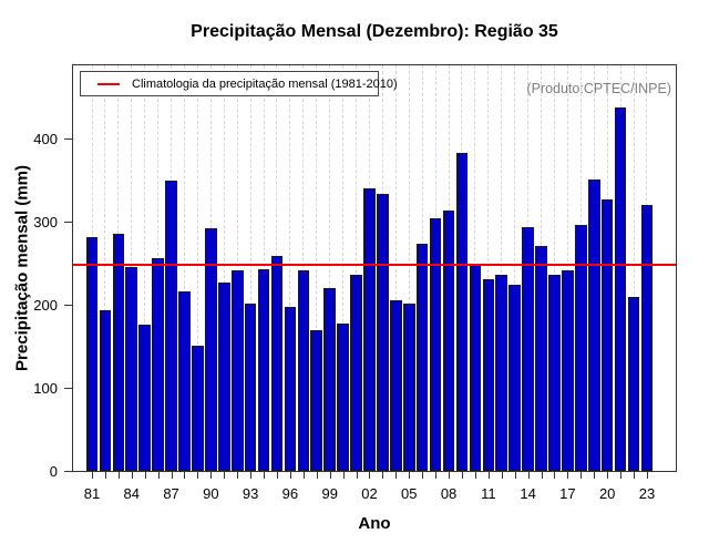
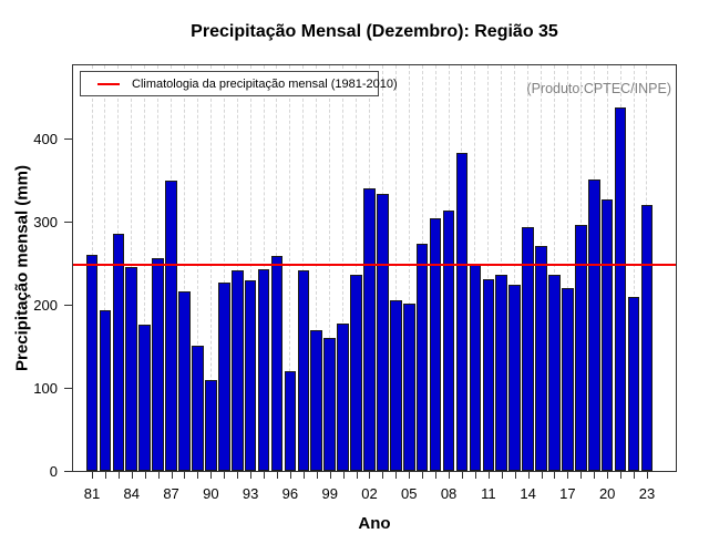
81: 280 -> 260
90: 290 -> 110
93: 200 -> 230
96: 200 -> 120
99: 220 -> 160
17: 240 -> 220
